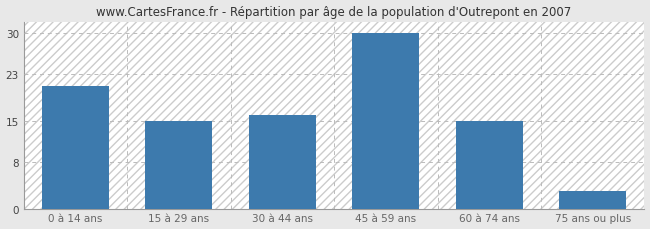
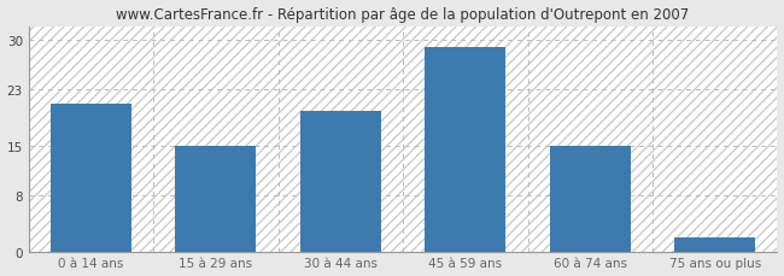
30 à 44 ans: 16 -> 20
45 à 59 ans: 30 -> 29
75 ans ou plus: 3 -> 2
